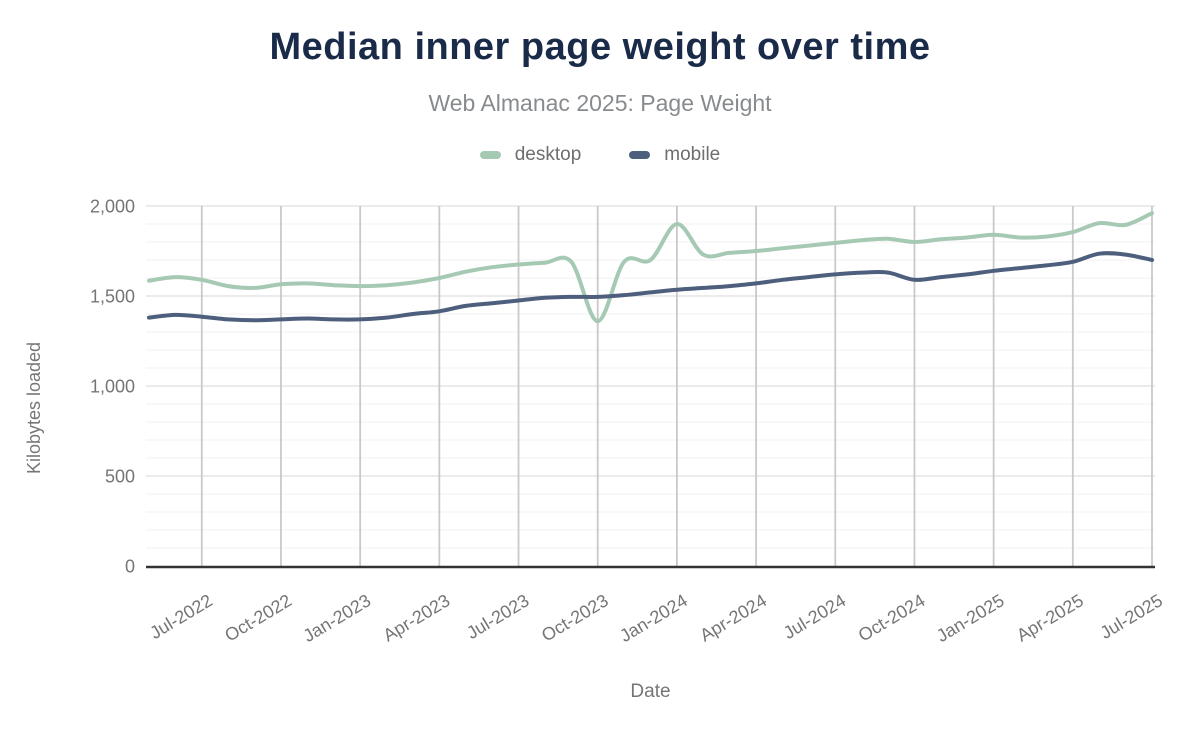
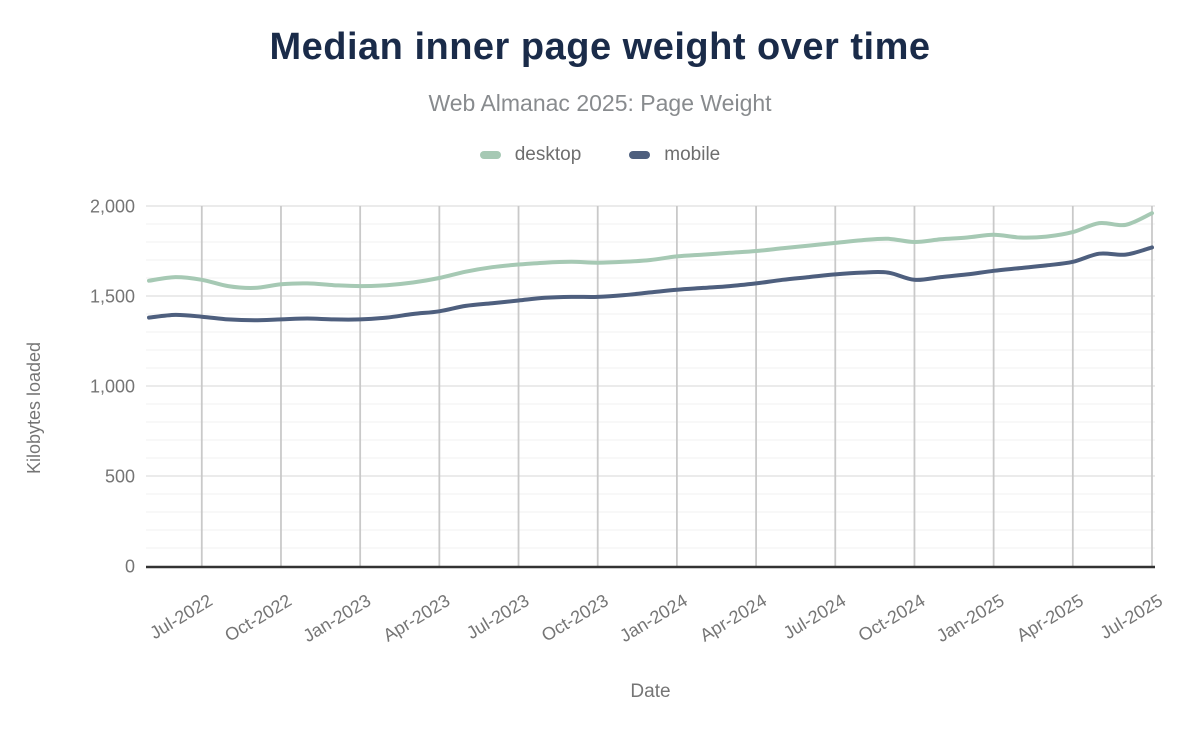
desktop/Oct-2023: 1360 -> 1680
desktop/Jan-2024: 1900 -> 1720
mobile/Jul-2025: 1700 -> 1770
